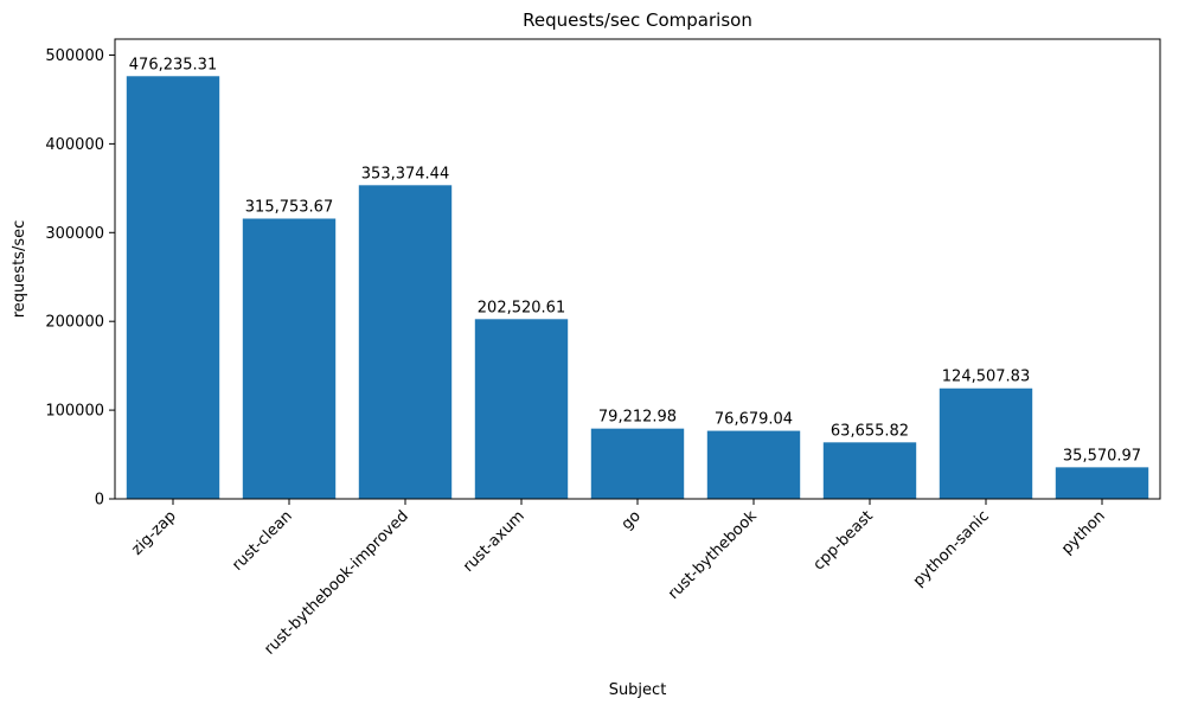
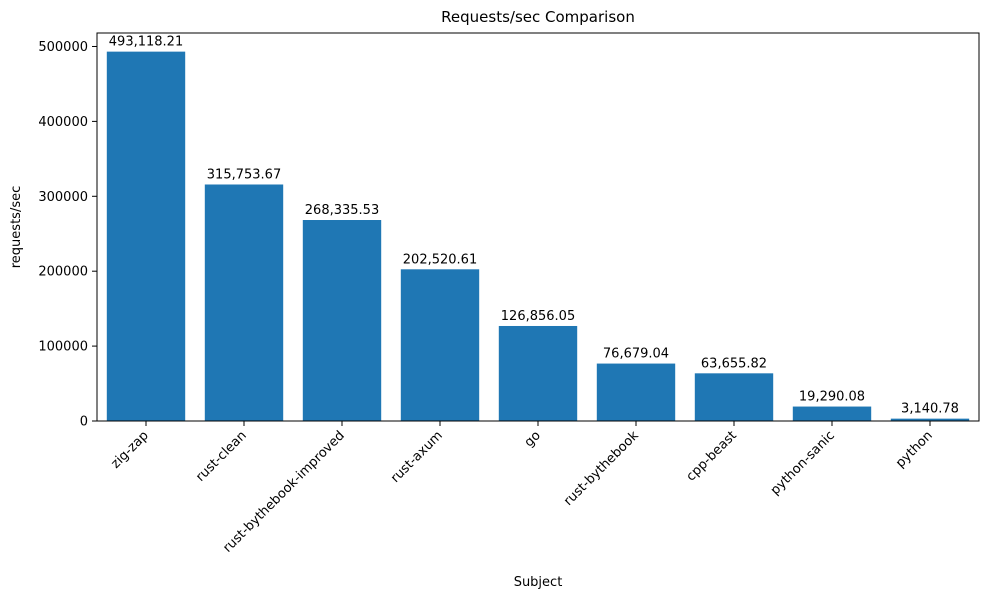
zig-zap: 476,235.31 -> 493,118.21
rust-bythebook-improved: 353,374.44 -> 268,335.53
go: 79,212.98 -> 126,856.05
python-sanic: 124,507.83 -> 19,290.08
python: 35,570.97 -> 3,140.78
